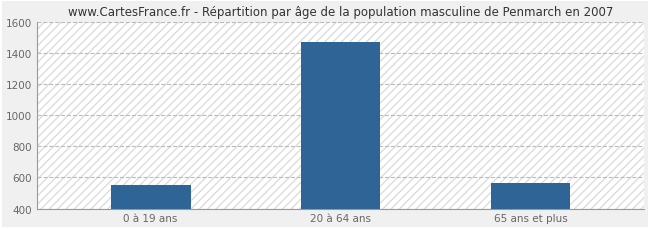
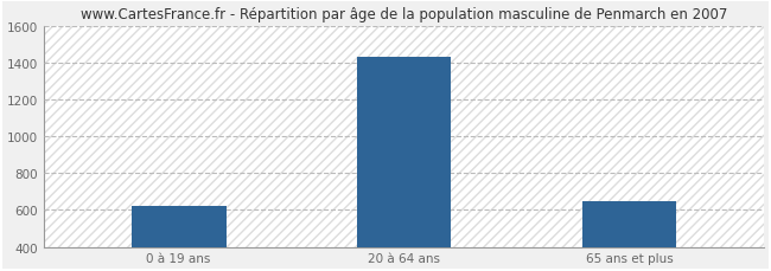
0 à 19 ans: 550 -> 620
20 à 64 ans: 1470 -> 1430
65 ans et plus: 560 -> 650
